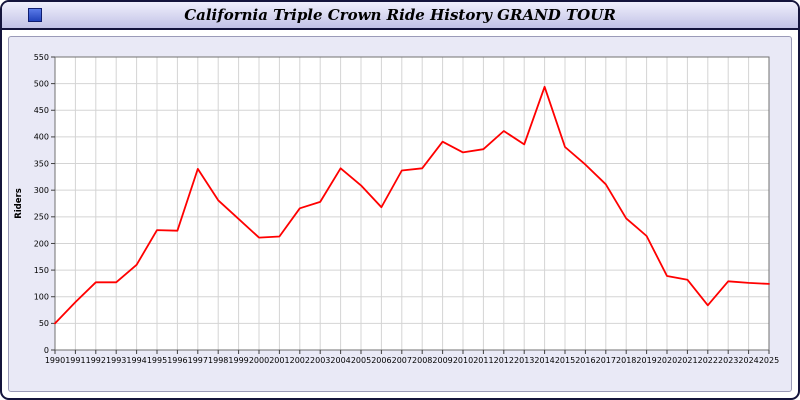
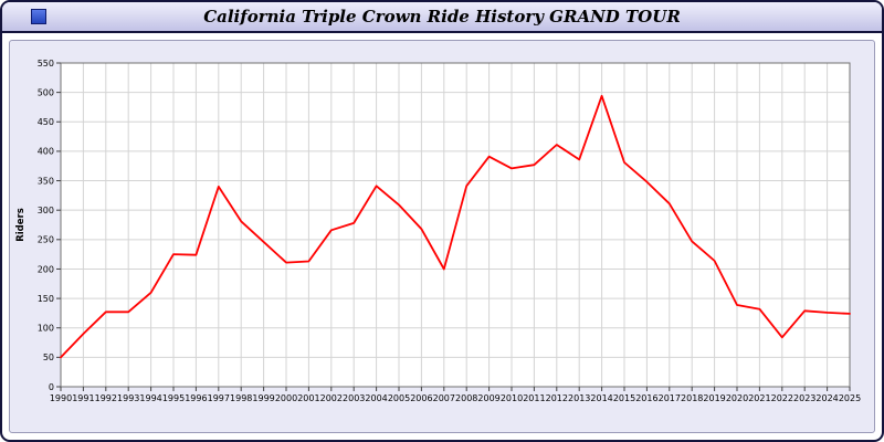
2007: 340 -> 200
